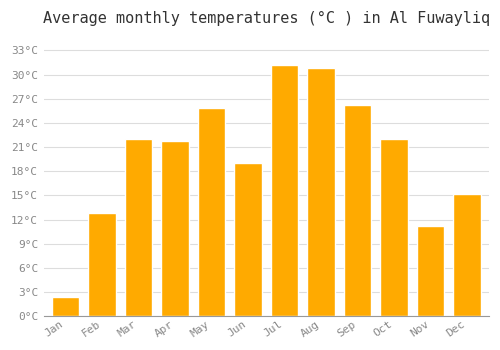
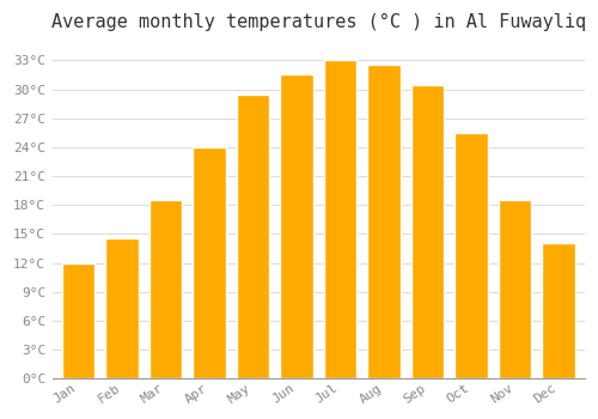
Jan: 2.4°C -> 12.0°C
Feb: 12.8°C -> 14.5°C
Mar: 22.0°C -> 18.5°C
Apr: 21.8°C -> 24.0°C
May: 25.8°C -> 29.5°C
Jun: 19.0°C -> 31.5°C
Jul: 31.2°C -> 33.0°C
Aug: 30.8°C -> 32.5°C
Sep: 26.2°C -> 30.5°C
Oct: 22.0°C -> 25.5°C
Nov: 11.2°C -> 18.5°C
Dec: 15.2°C -> 14.0°C
